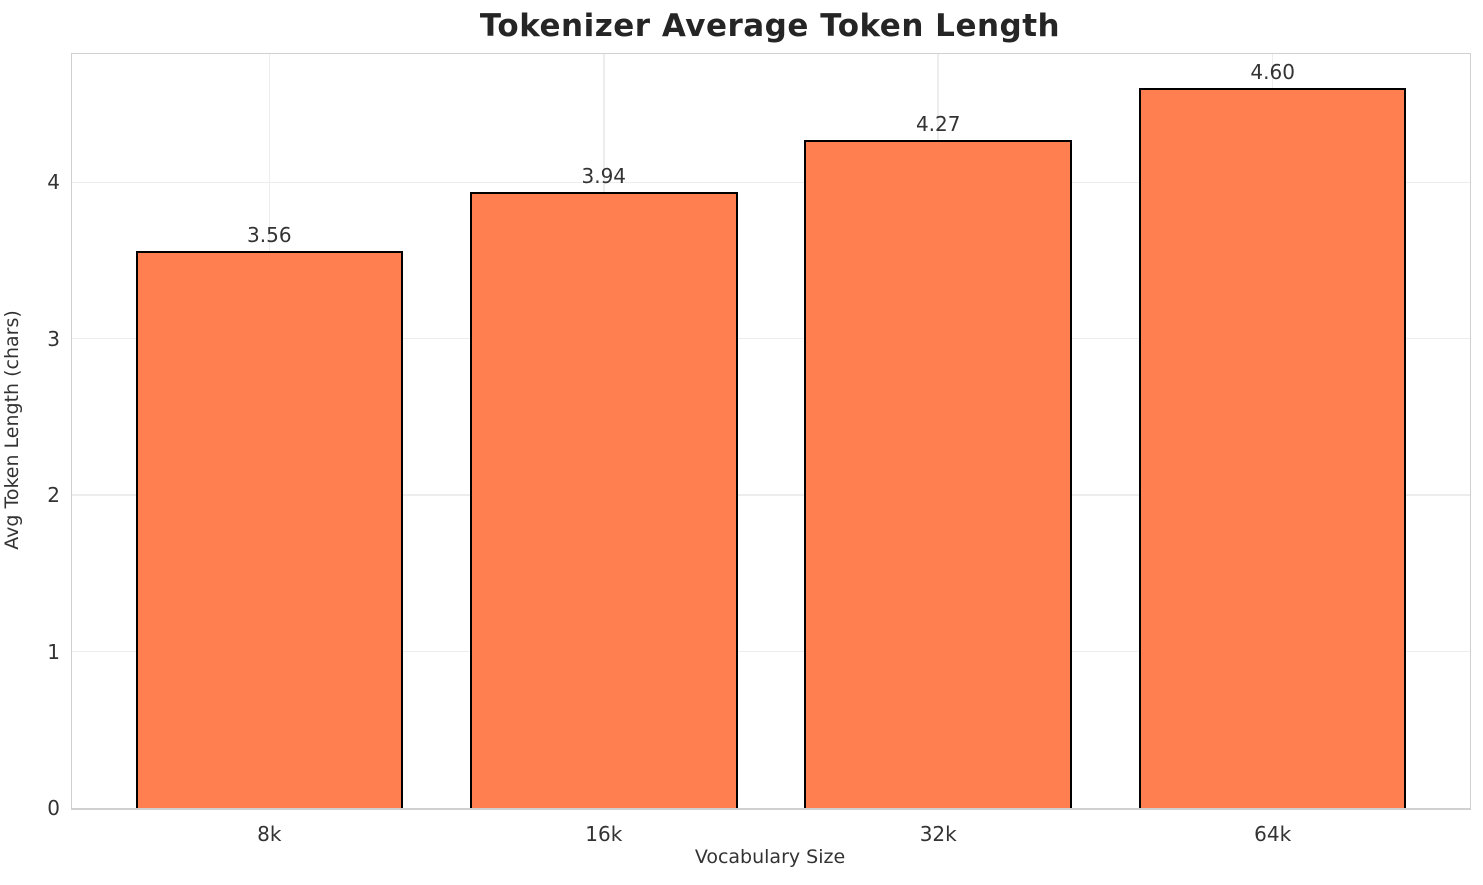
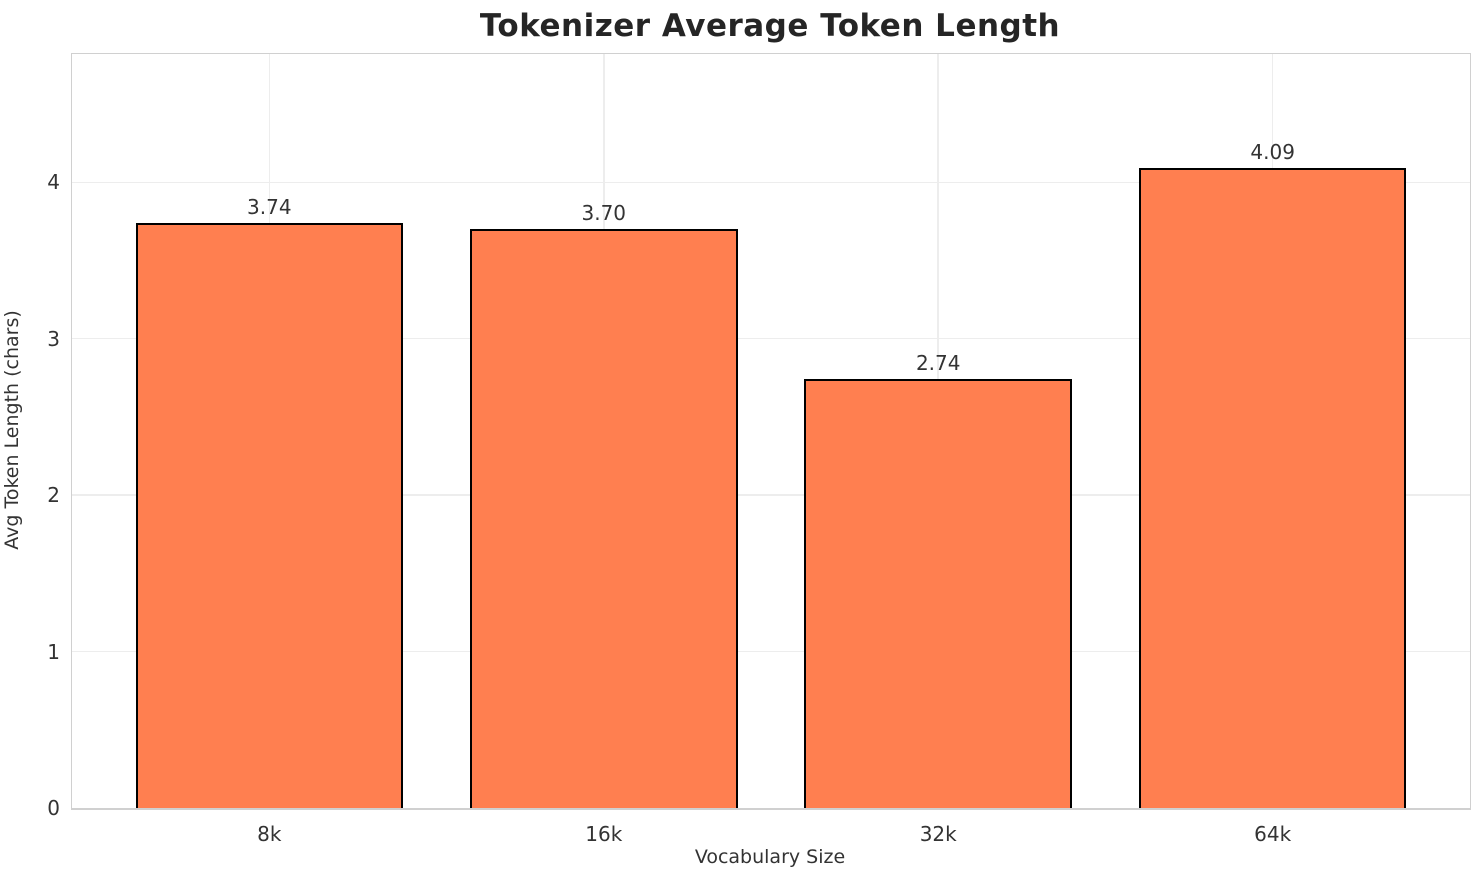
8k: 3.56 -> 3.74
16k: 3.94 -> 3.70
32k: 4.27 -> 2.74
64k: 4.60 -> 4.09
